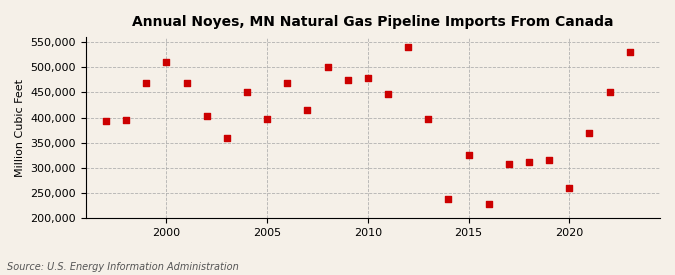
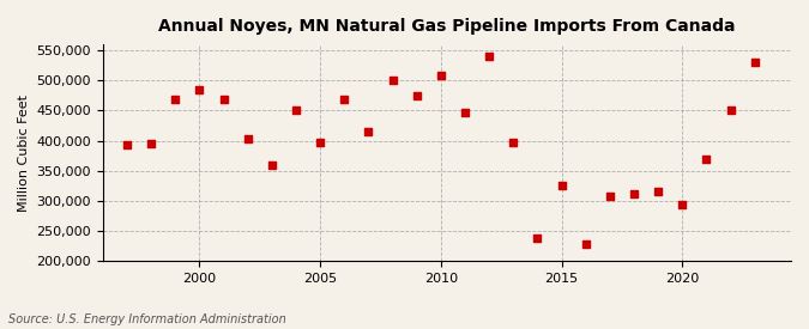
2000: 510,000 -> 484,000
2010: 478,000 -> 508,000
2020: 260,000 -> 294,000
